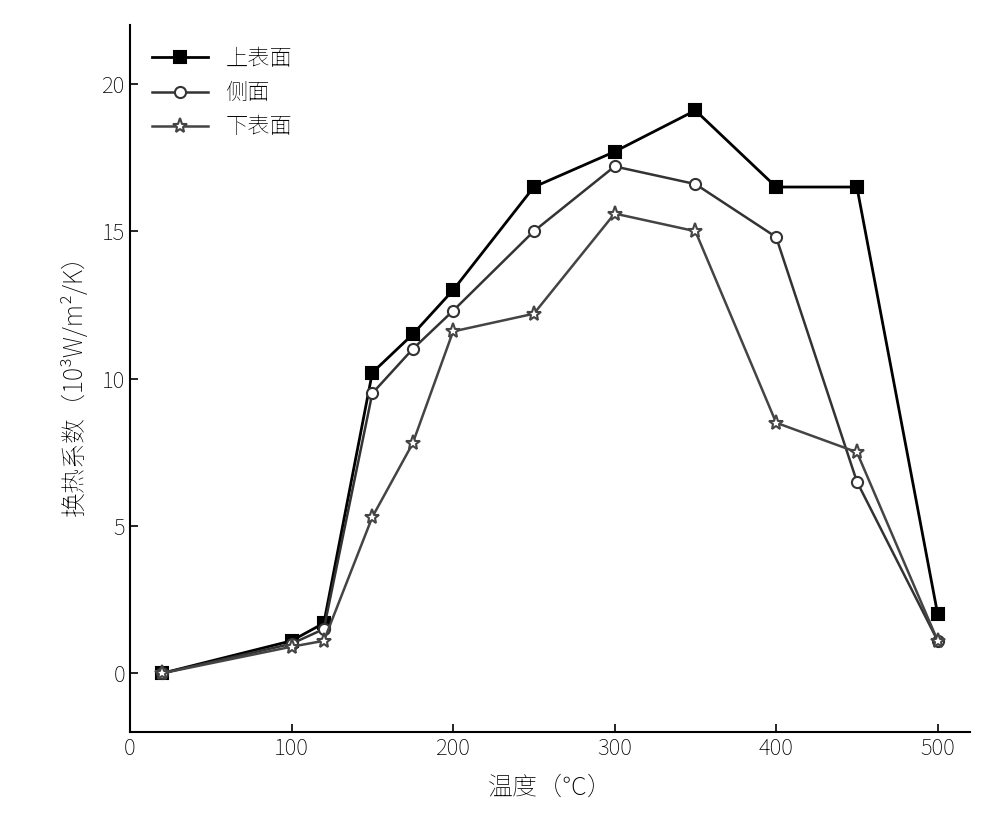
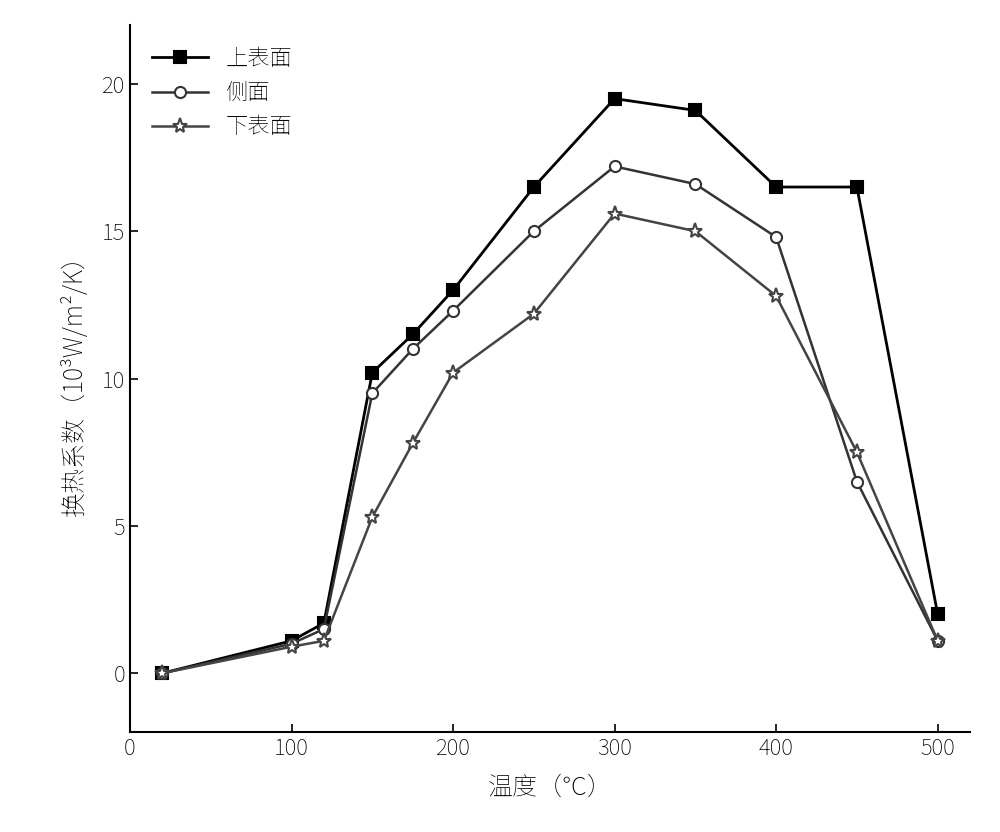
下表面/200: 11.6 -> 10.2
上表面/300: 17.7 -> 19.5
下表面/400: 8.5 -> 12.8
